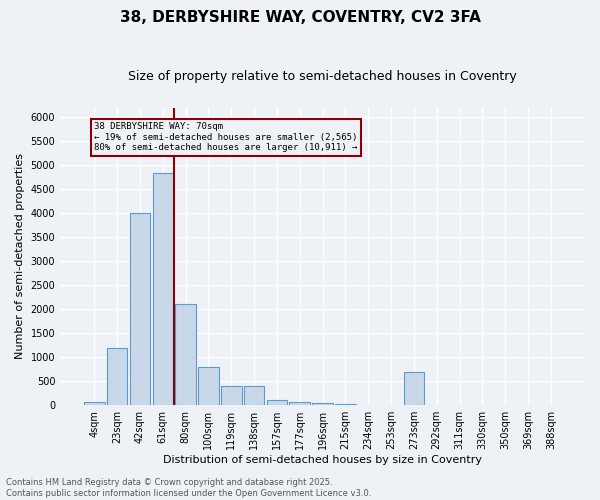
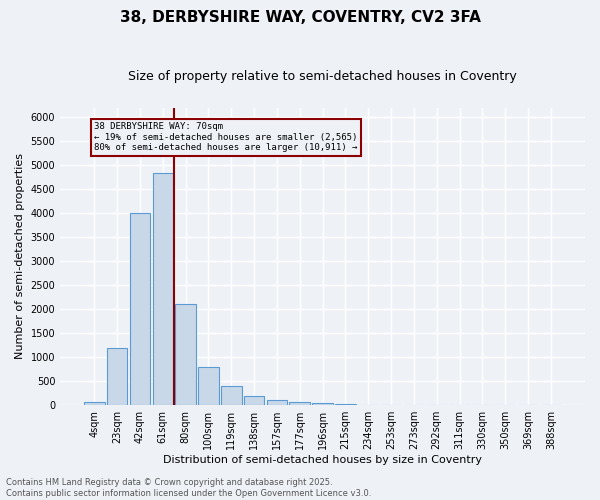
138sqm: 400 -> 200
273sqm: 700 -> 0
